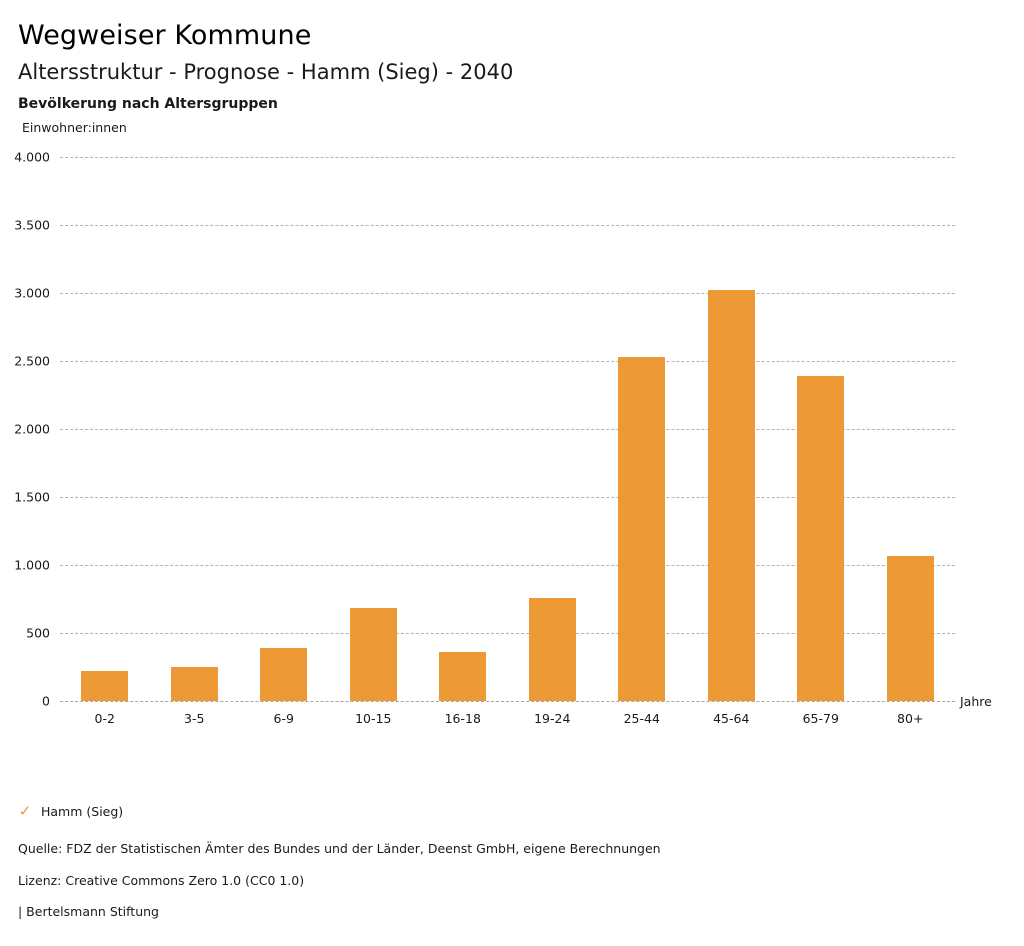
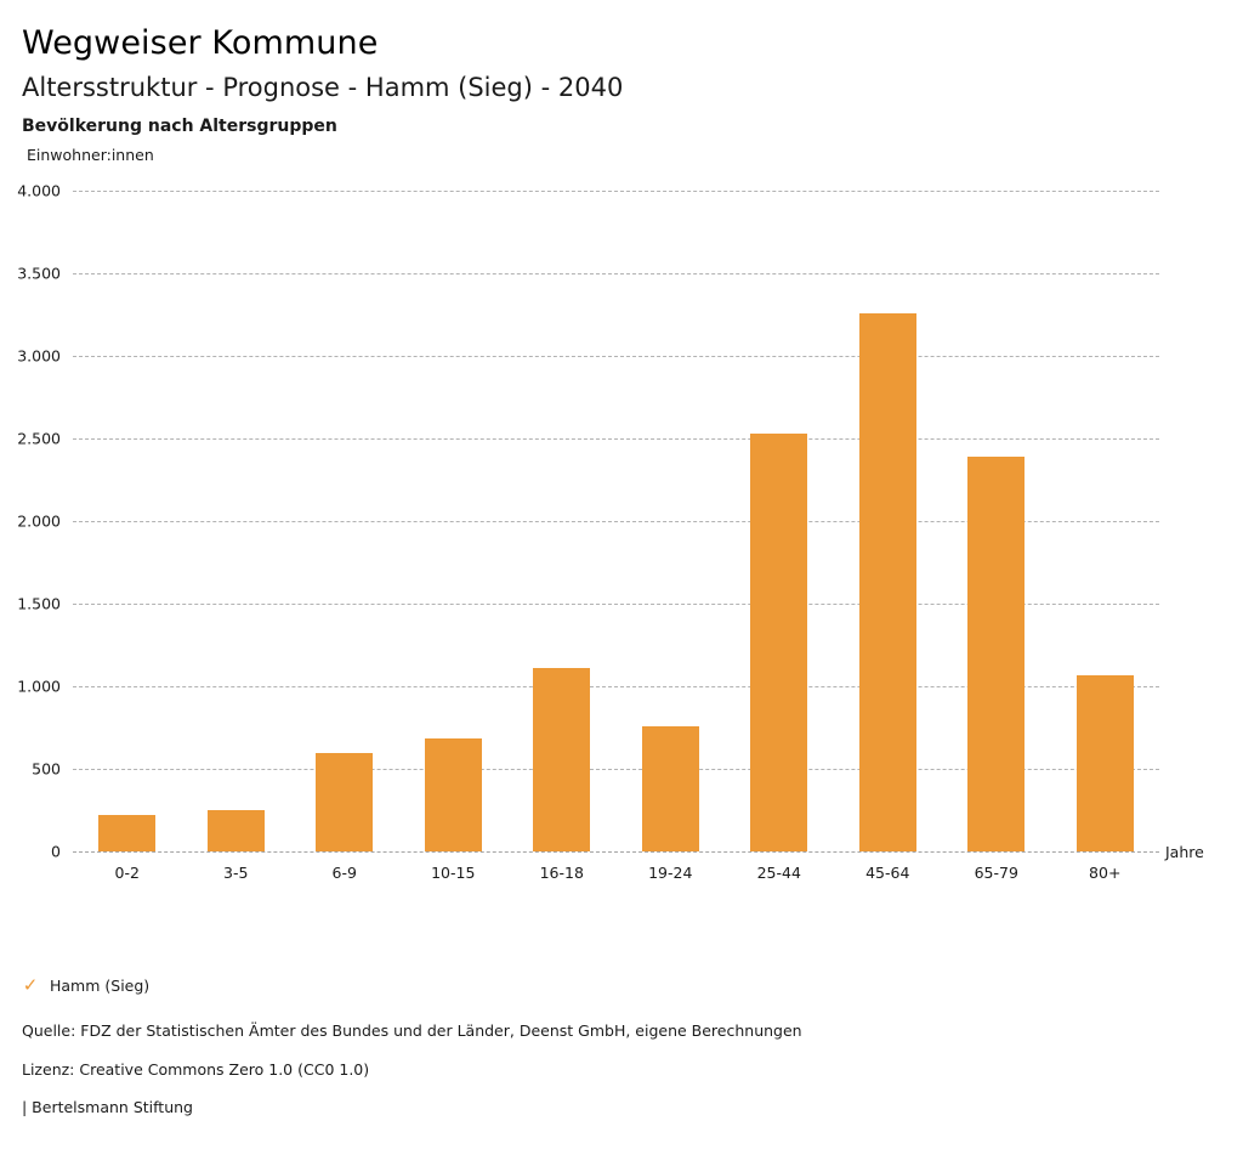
6-9: 390 -> 600
16-18: 360 -> 1110
45-64: 3020 -> 3260
